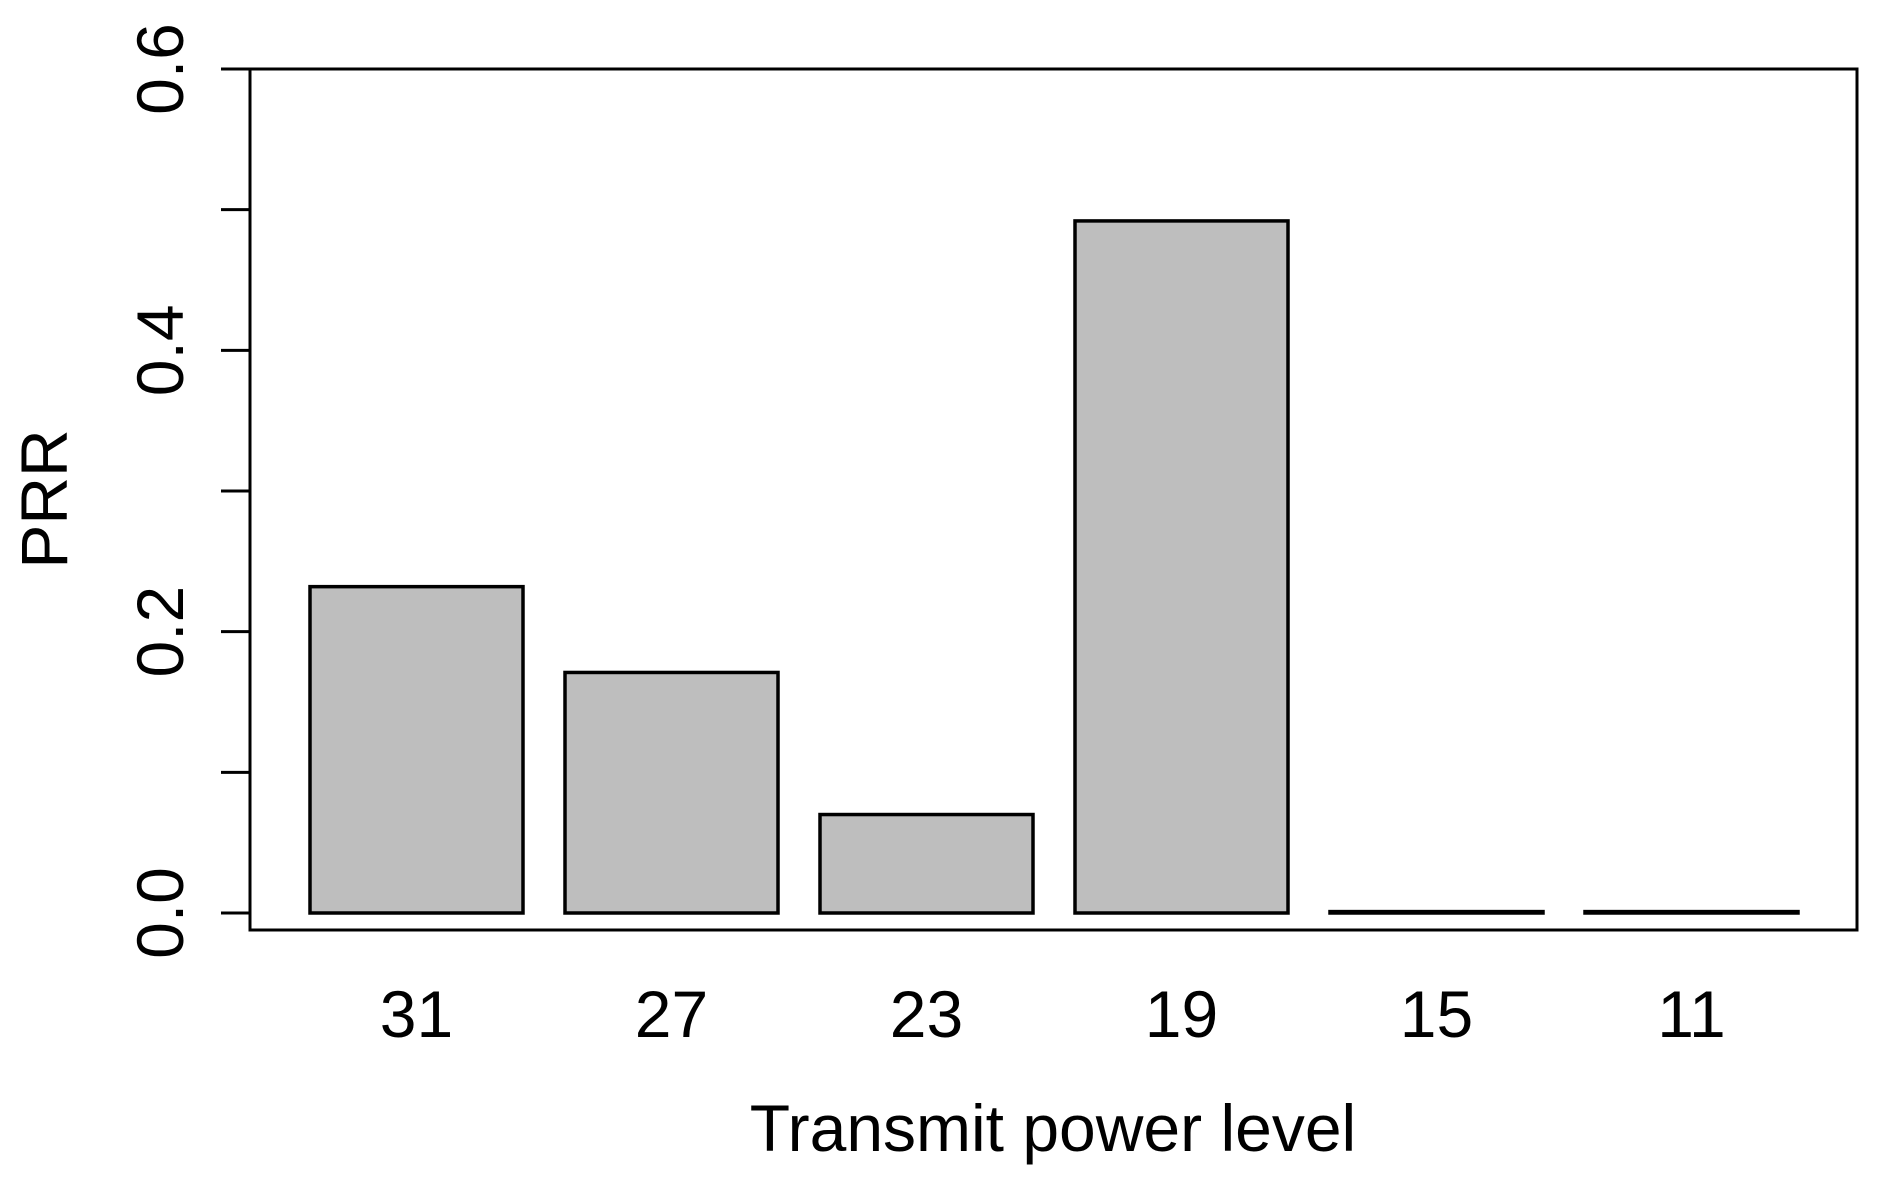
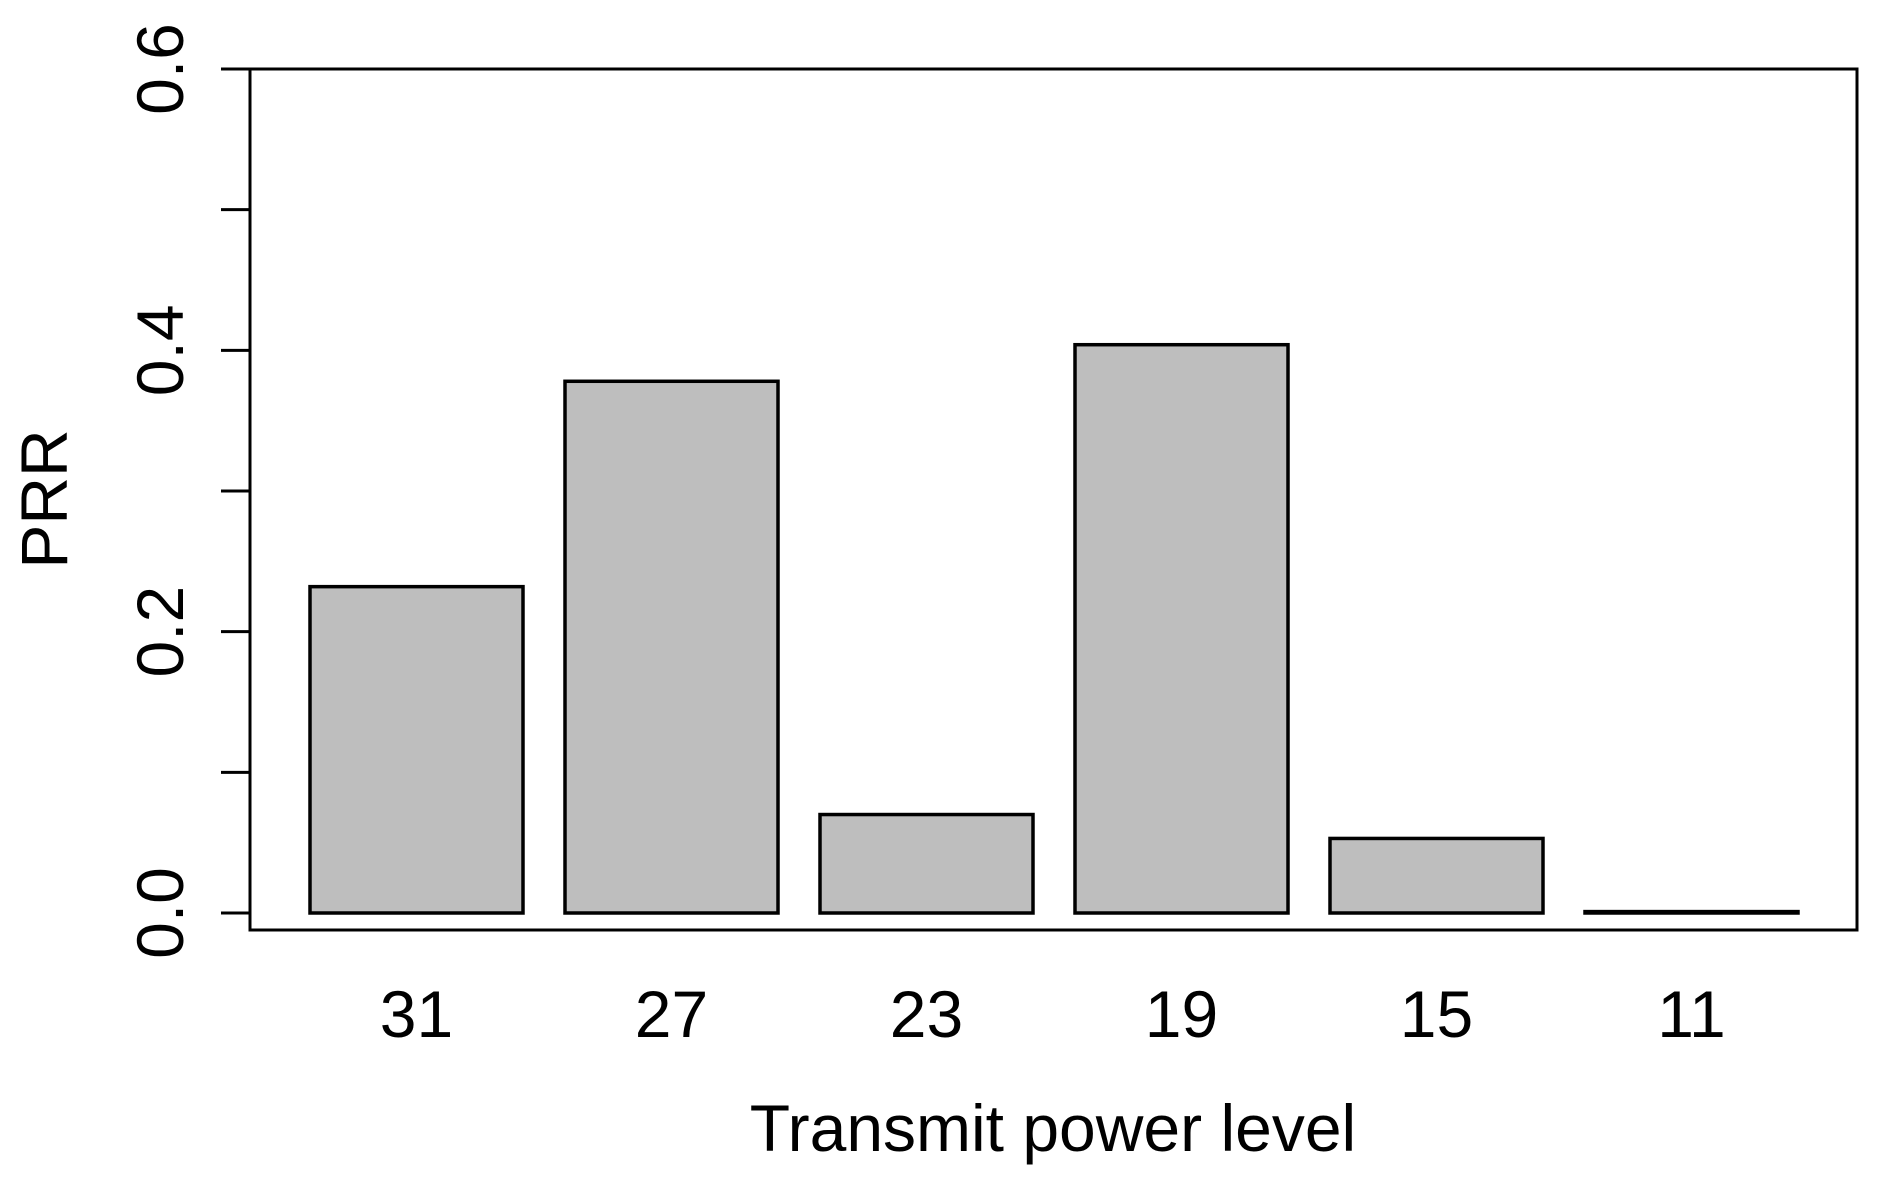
27: 0.171 -> 0.378
19: 0.492 -> 0.404
15: 0.001 -> 0.053
